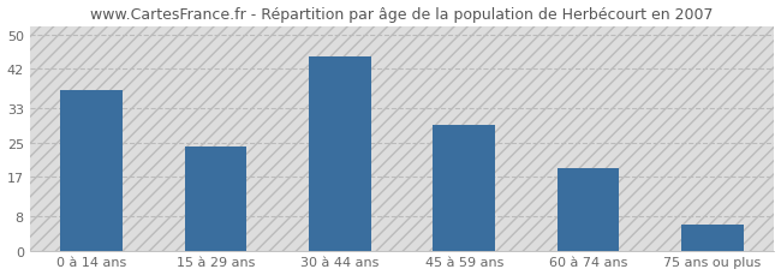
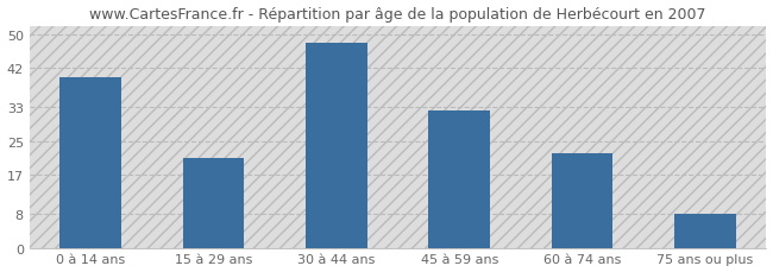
0 à 14 ans: 37 -> 40
15 à 29 ans: 24 -> 21
30 à 44 ans: 45 -> 48
45 à 59 ans: 29 -> 32
60 à 74 ans: 19 -> 22
75 ans ou plus: 6 -> 8
